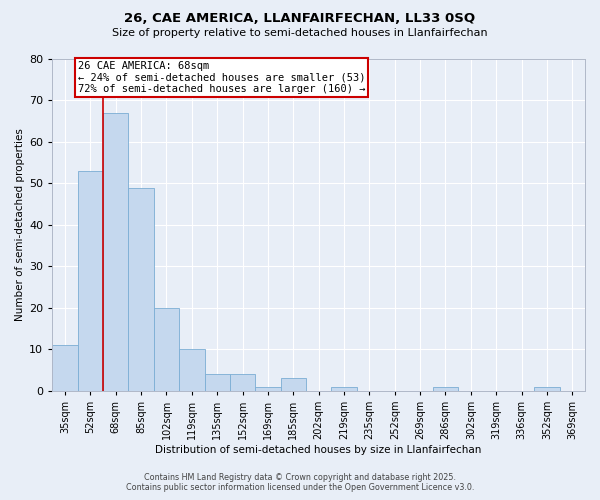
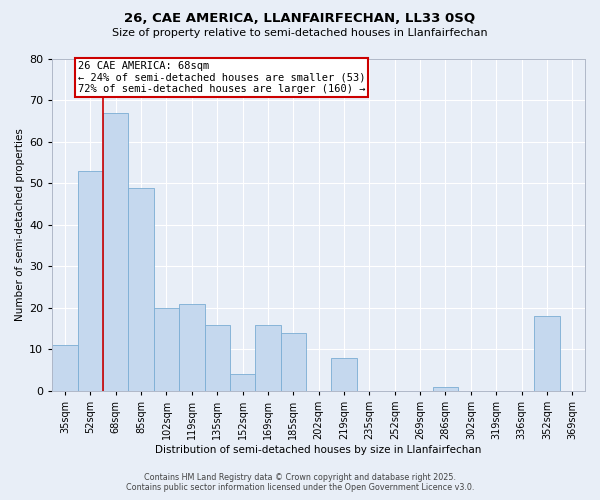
119sqm: 10 -> 21
135sqm: 4 -> 16
169sqm: 1 -> 16
185sqm: 3 -> 14
219sqm: 1 -> 8
352sqm: 1 -> 18
